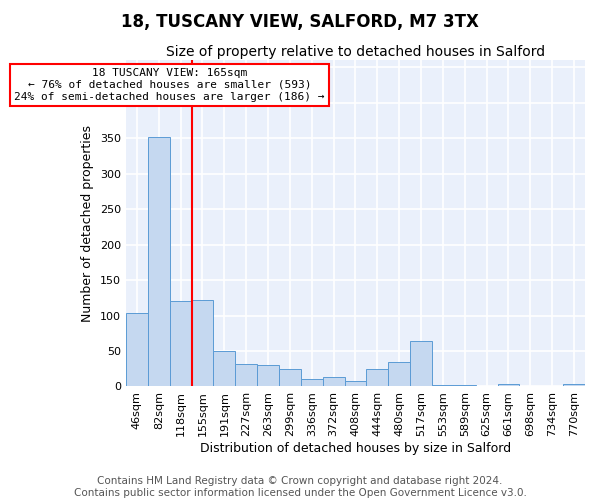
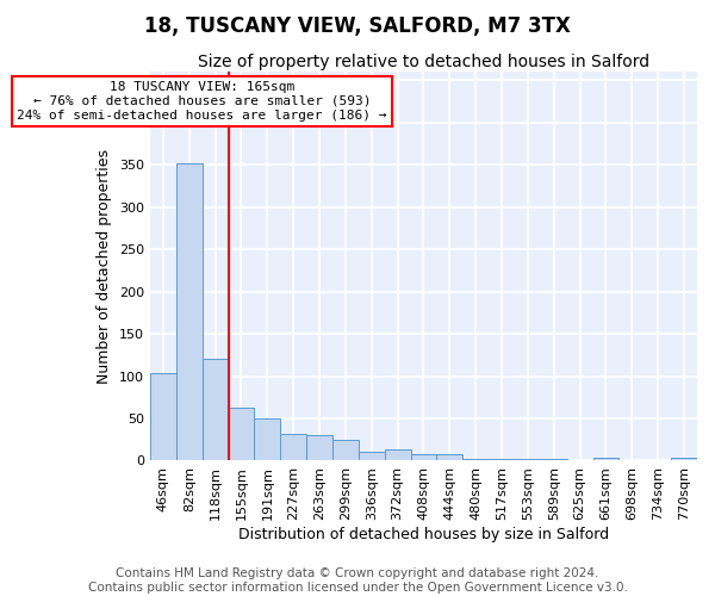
155sqm: 122 -> 62
444sqm: 24 -> 7
480sqm: 34 -> 2
517sqm: 64 -> 2
